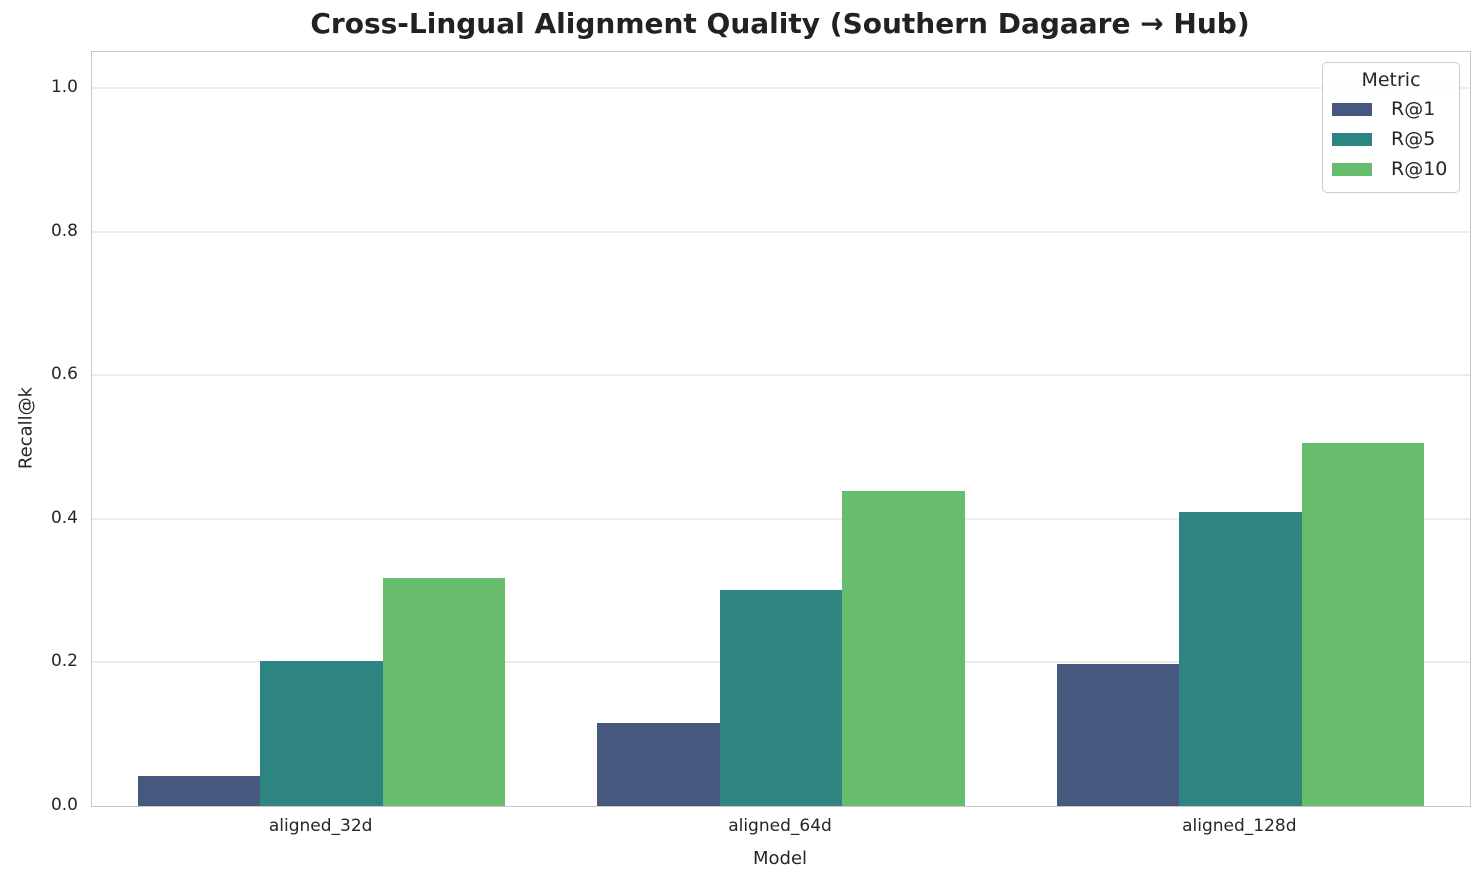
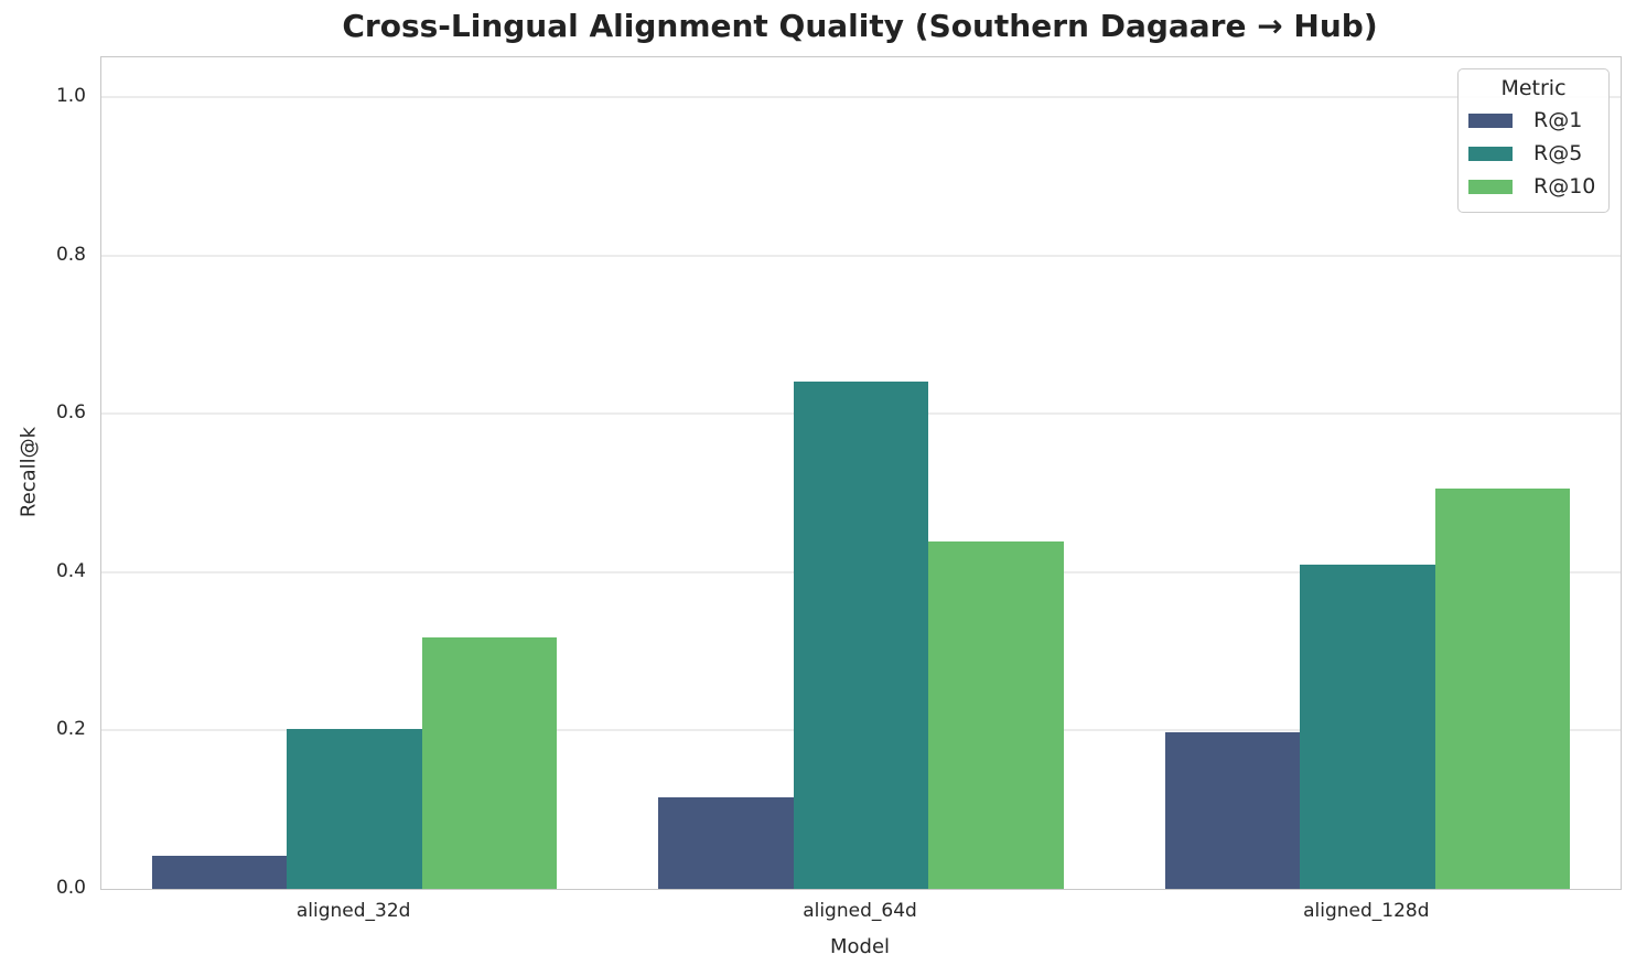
R@5/aligned_64d: 0.30 -> 0.64
